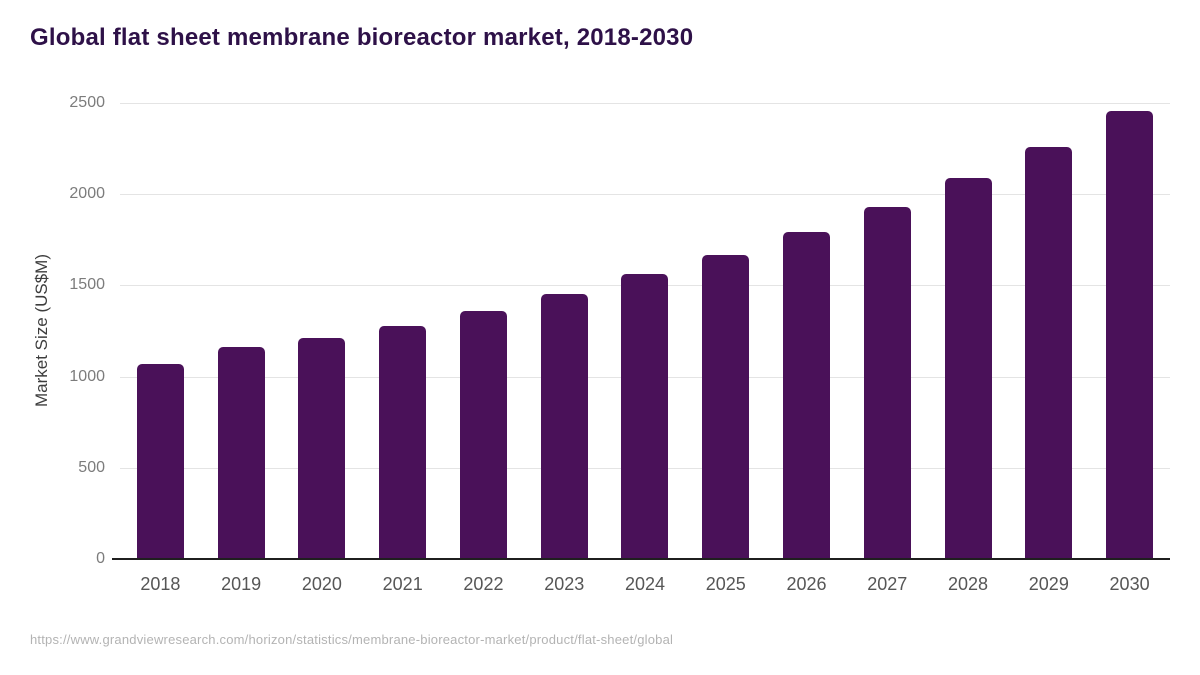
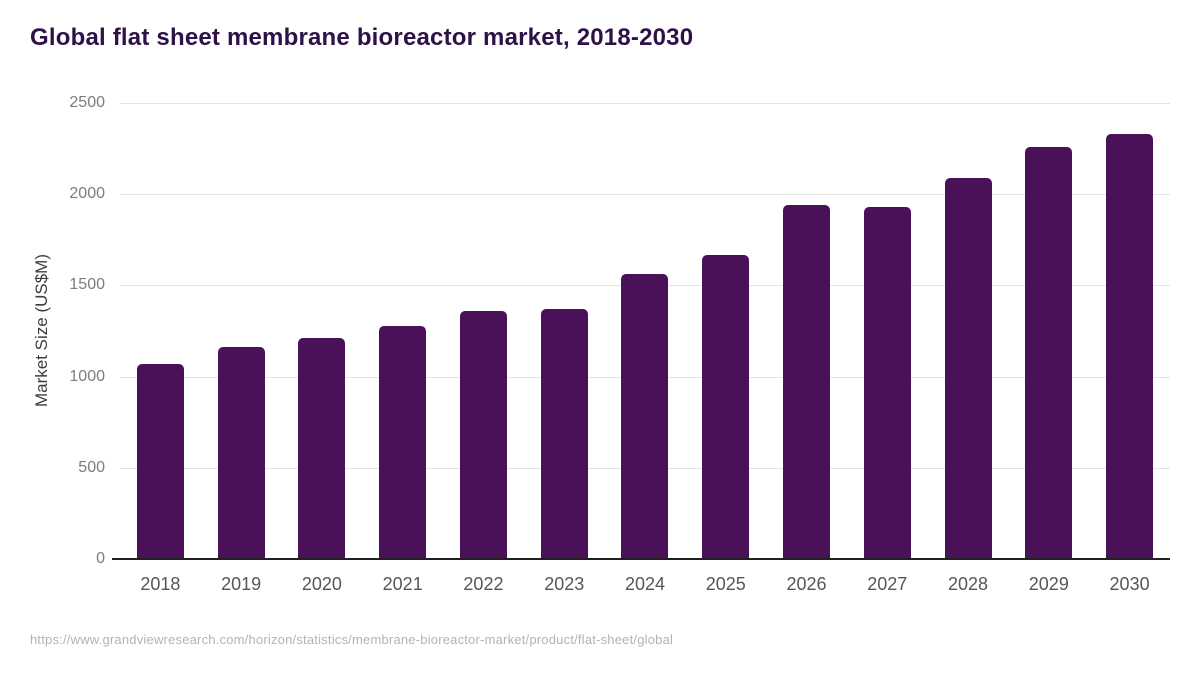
2023: 1460 -> 1370
2026: 1800 -> 1940
2030: 2460 -> 2330
